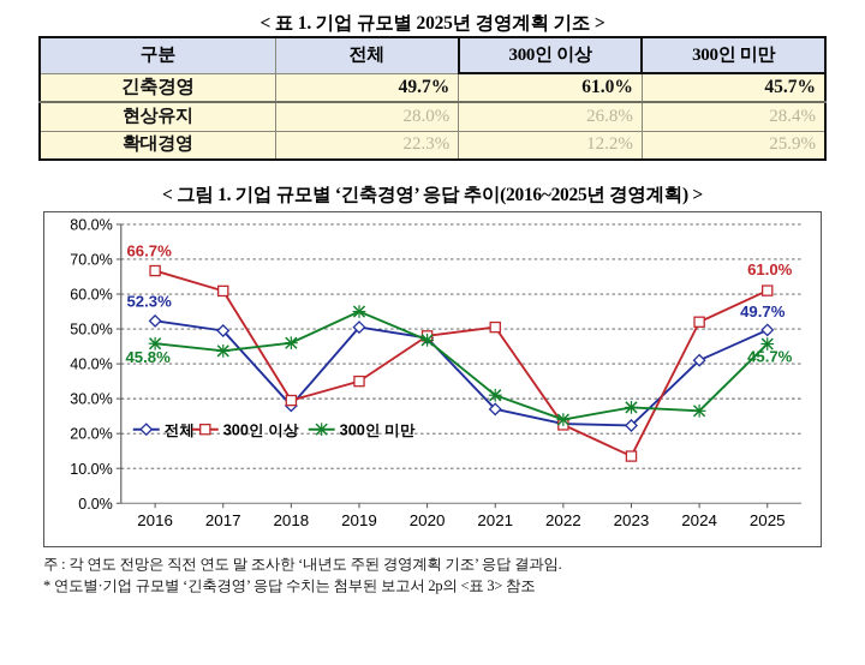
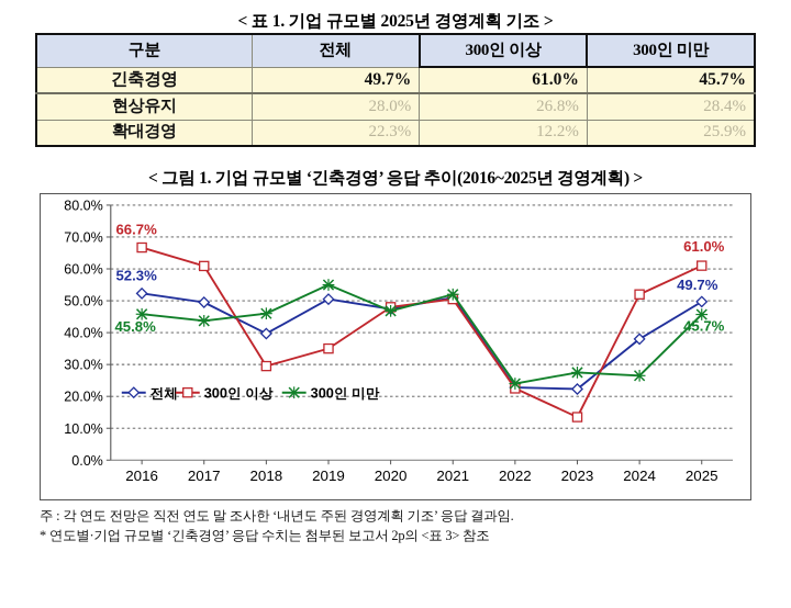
전체/2018: 28% -> 40%
전체/2021: 27% -> 51%
300인 미만/2021: 31% -> 52%
전체/2024: 41% -> 38%
